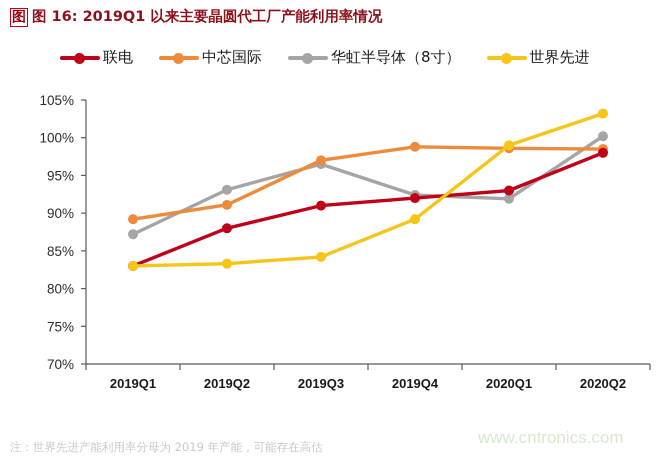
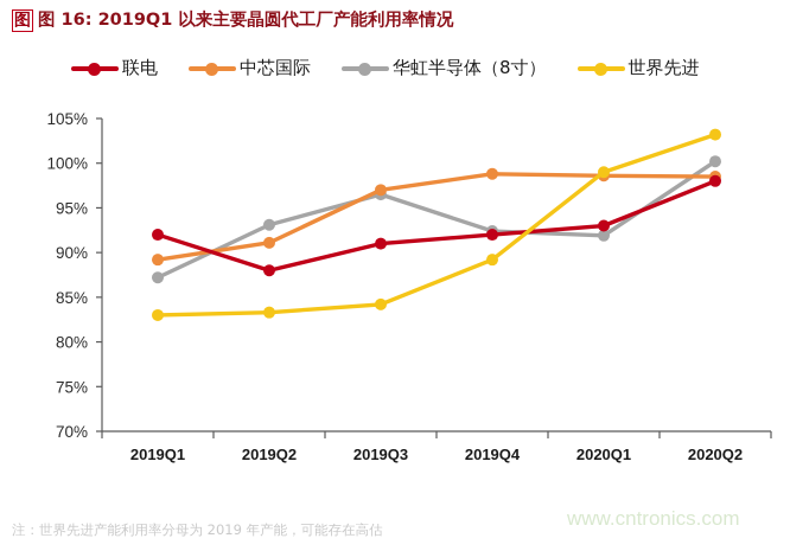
联电/2019Q1: 83% -> 92%
